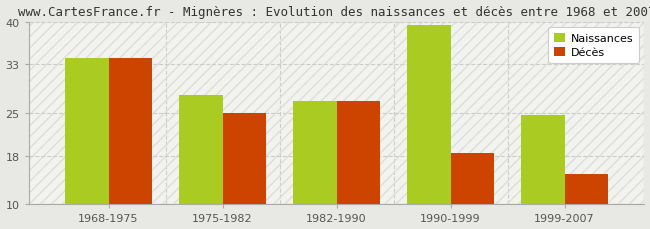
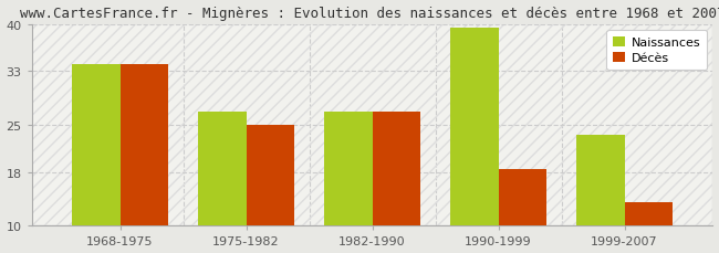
Naissances/1975-1982: 28.0 -> 27.0
Naissances/1999-2007: 24.6 -> 23.5
Décès/1999-2007: 15.0 -> 13.5
